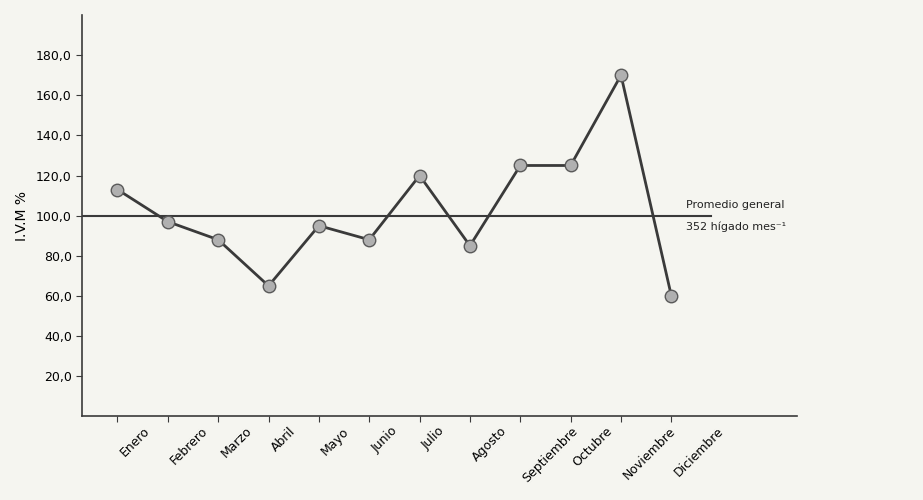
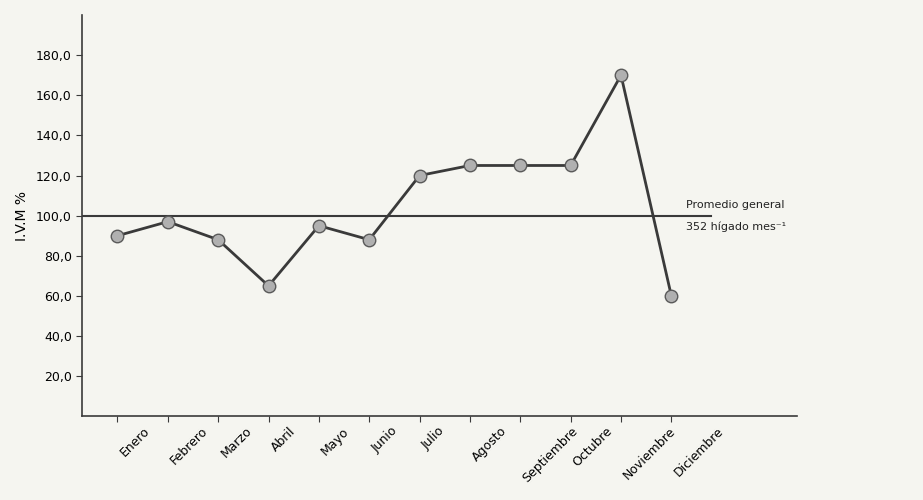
Enero: 113 -> 90
Agosto: 85 -> 125
